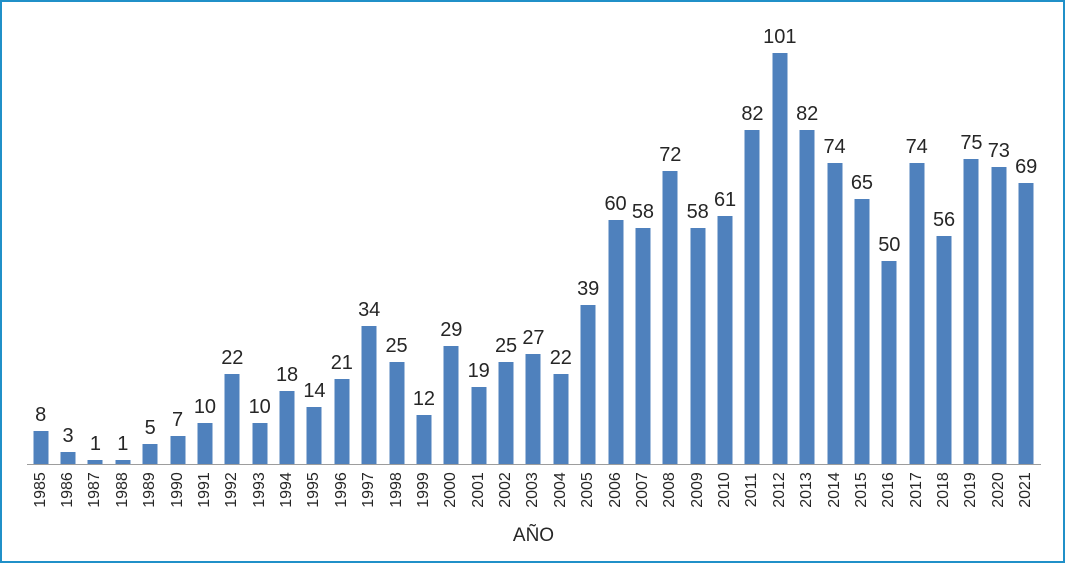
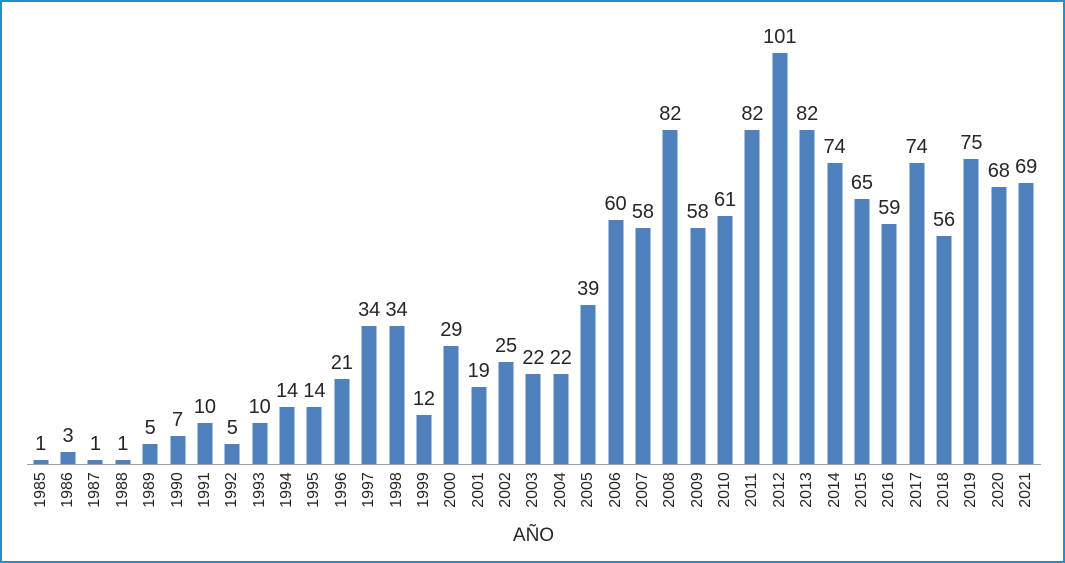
1985: 8 -> 1
1992: 22 -> 5
1994: 18 -> 14
1998: 25 -> 34
2003: 27 -> 22
2008: 72 -> 82
2016: 50 -> 59
2020: 73 -> 68
